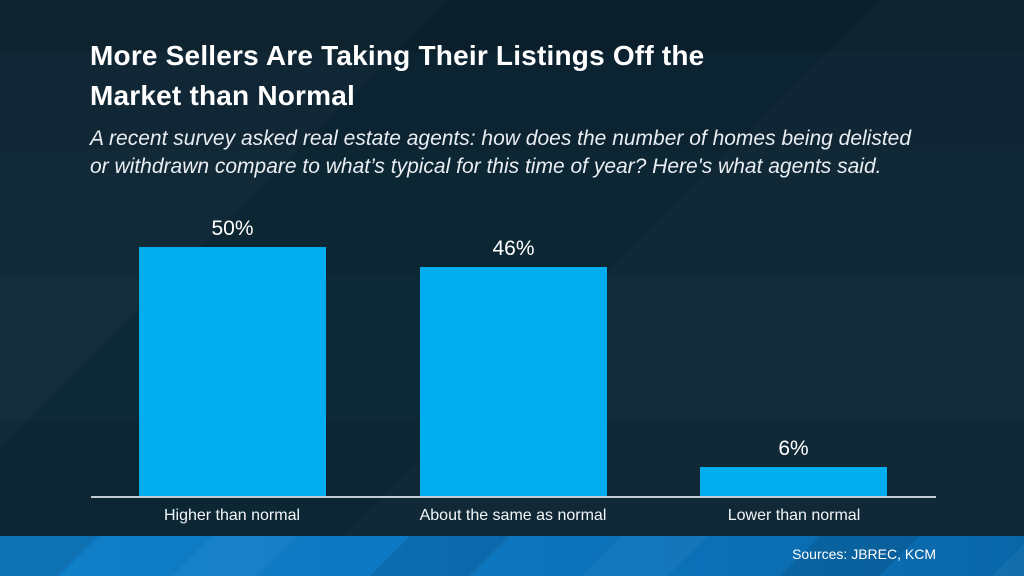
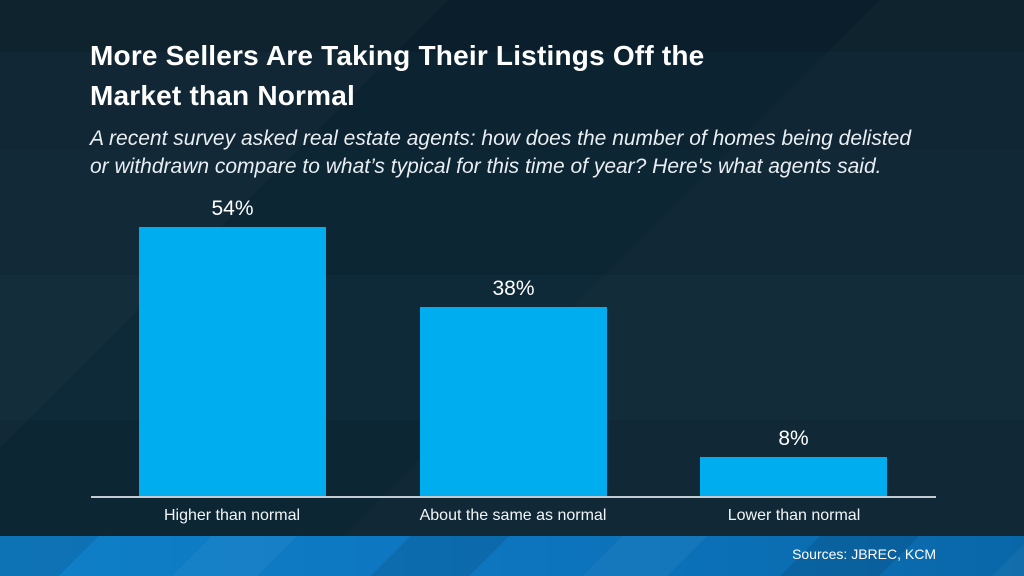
Higher than normal: 50% -> 54%
About the same as normal: 46% -> 38%
Lower than normal: 6% -> 8%
